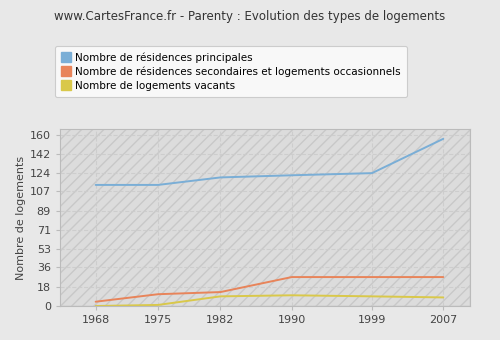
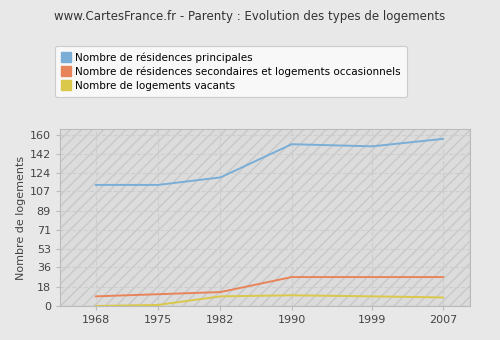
Nombre de résidences secondaires et logements occasionnels/1968: 4 -> 9
Nombre de résidences principales/1990: 122 -> 151
Nombre de résidences principales/1999: 124 -> 149
